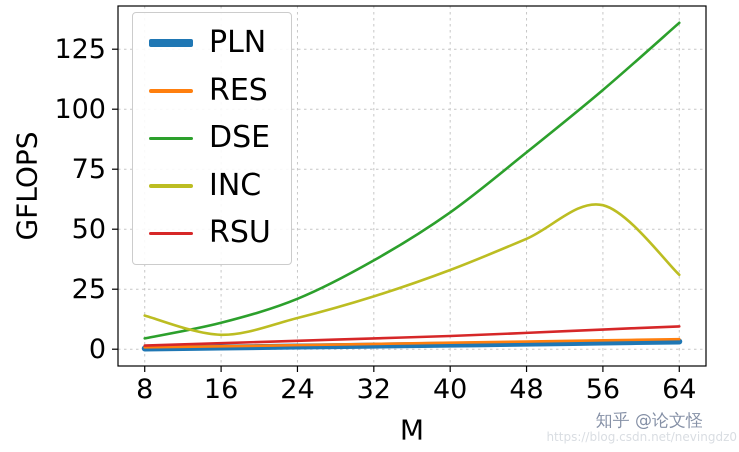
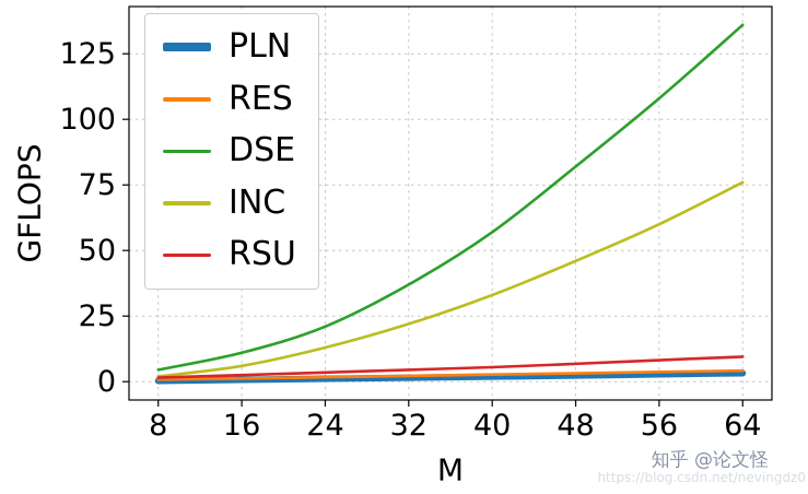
INC/8: 14 -> 2
INC/64: 31 -> 76
